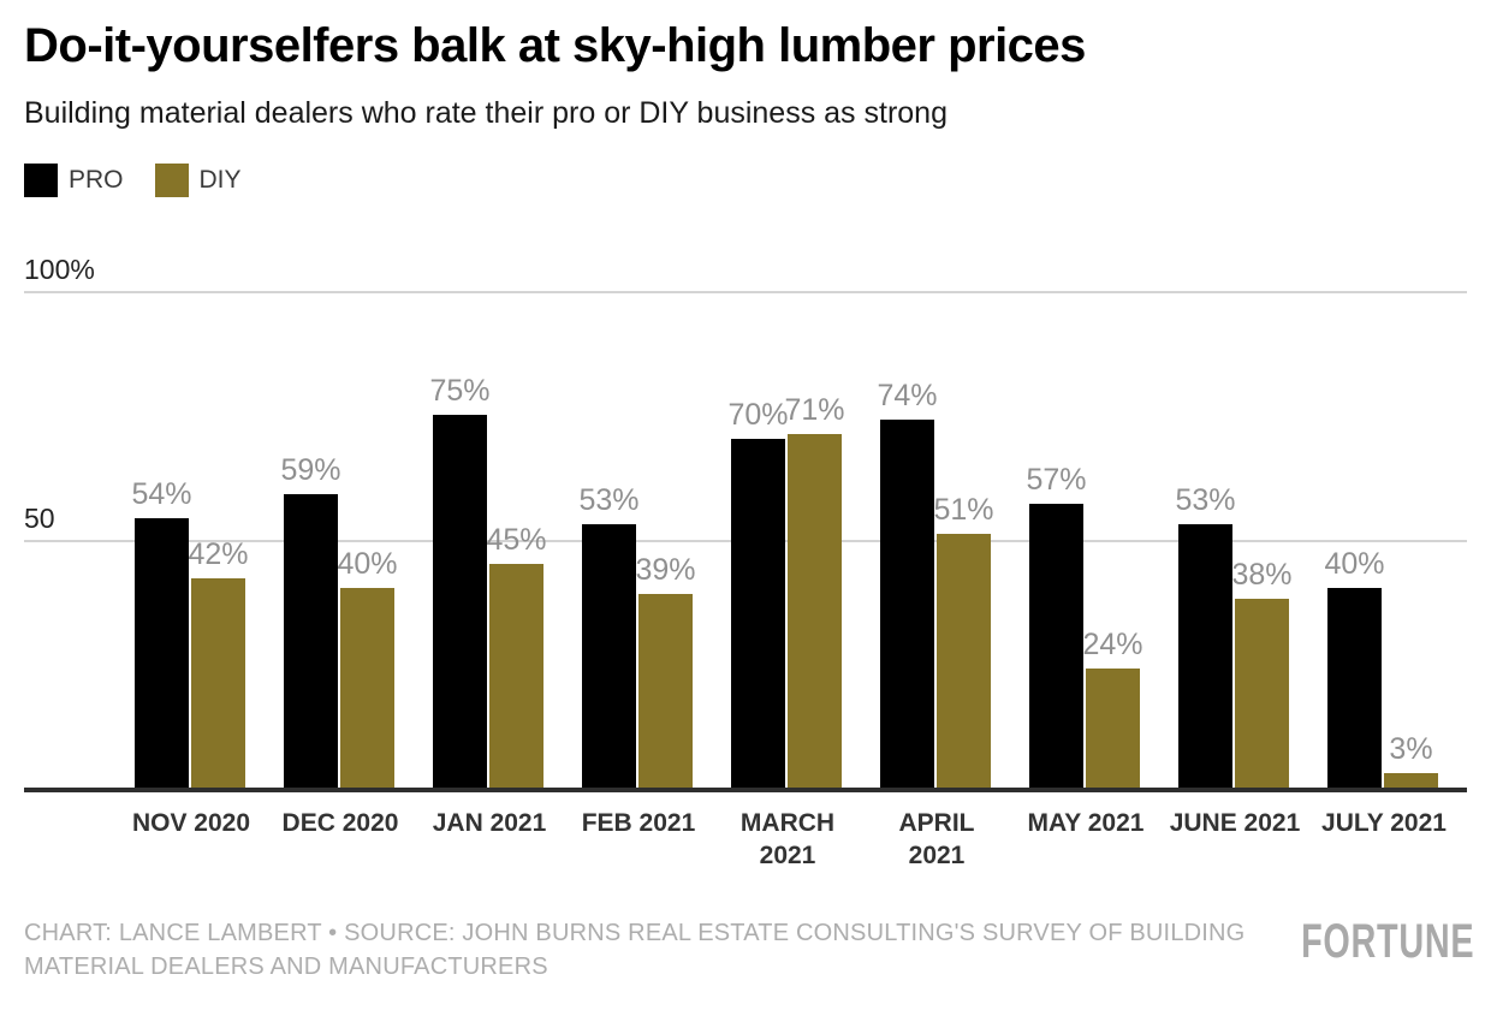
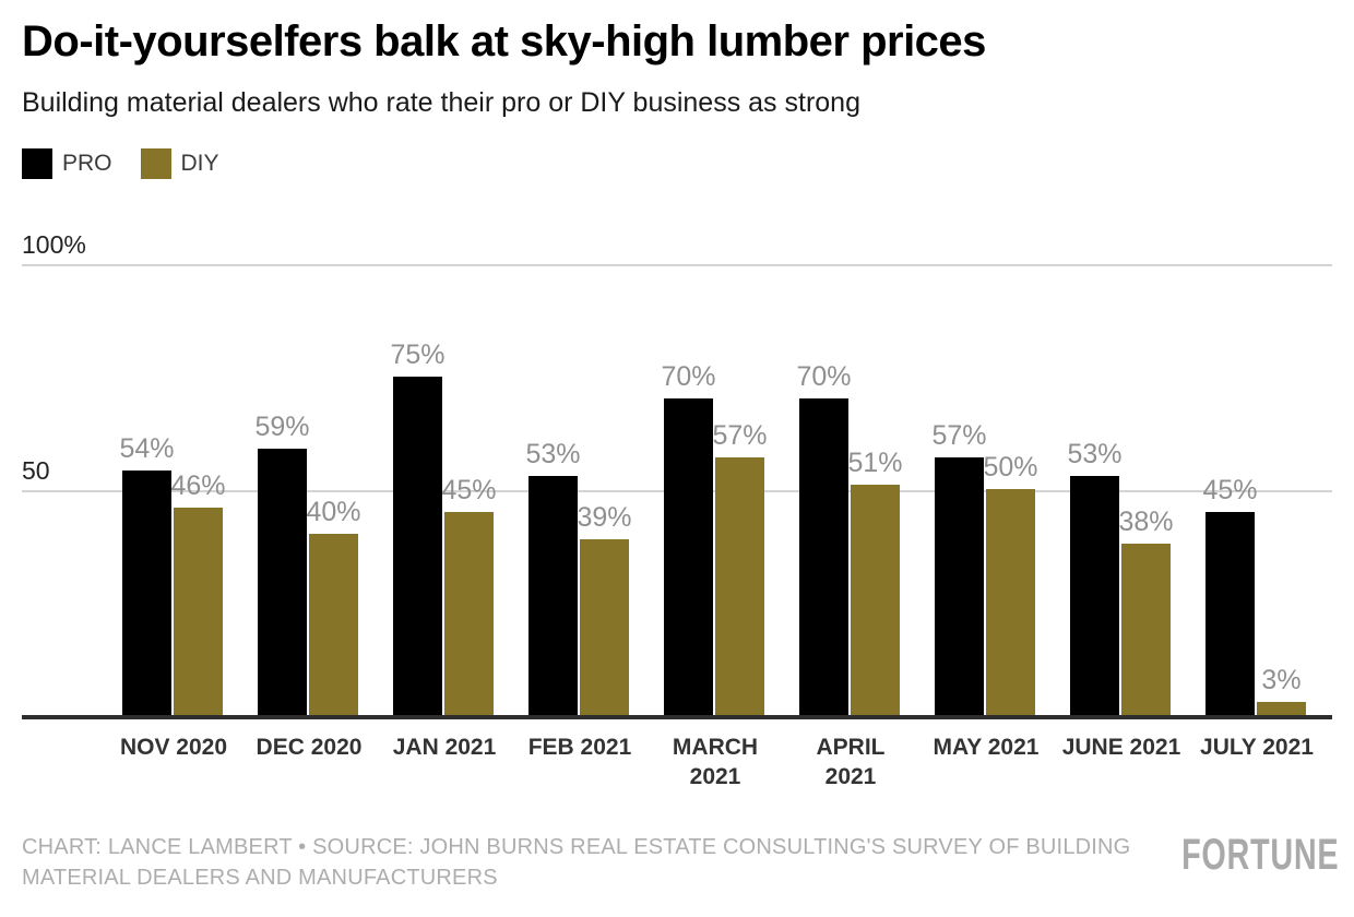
DIY/NOV 2020: 42% -> 46%
DIY/MARCH 2021: 71% -> 57%
PRO/APRIL 2021: 74% -> 70%
DIY/MAY 2021: 24% -> 50%
PRO/JULY 2021: 40% -> 45%
